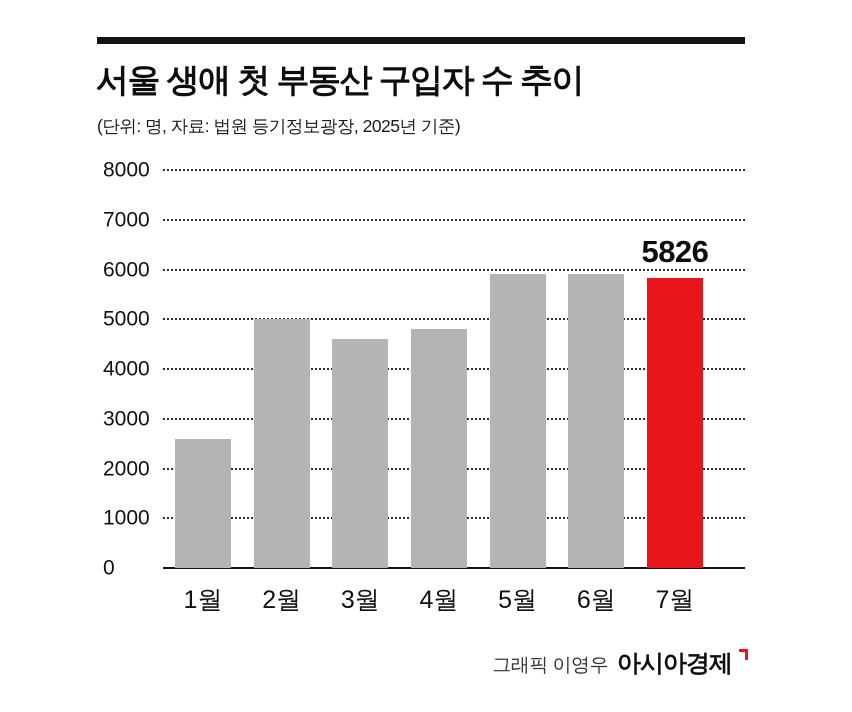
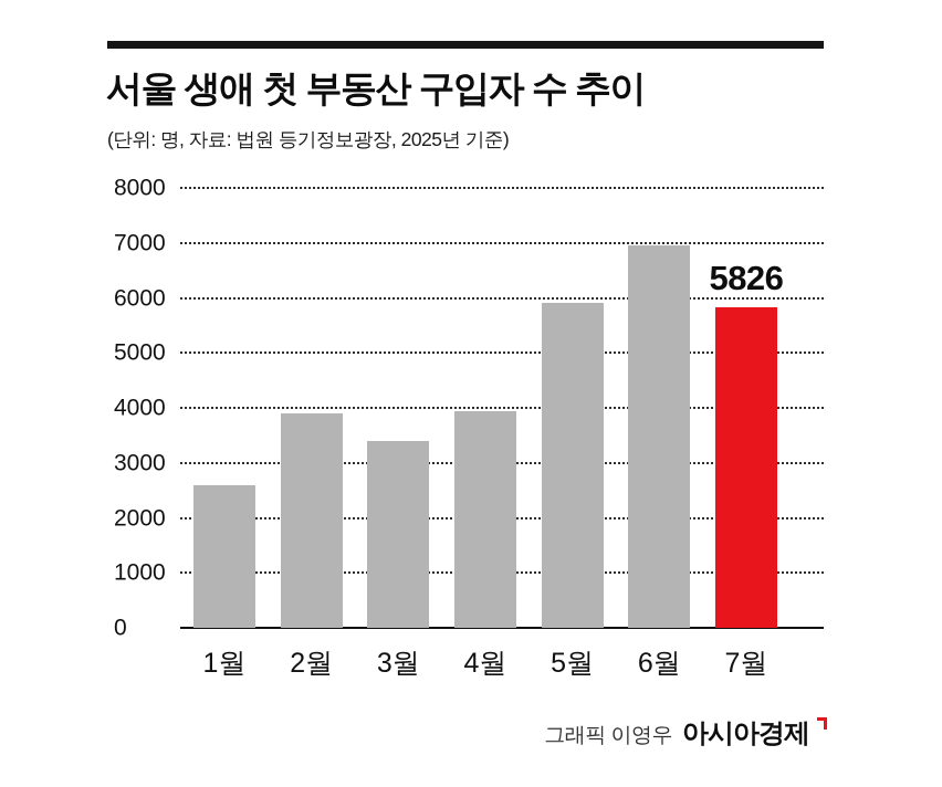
2월: 5000 -> 3900
3월: 4600 -> 3400
4월: 4800 -> 4000
6월: 5900 -> 7000
